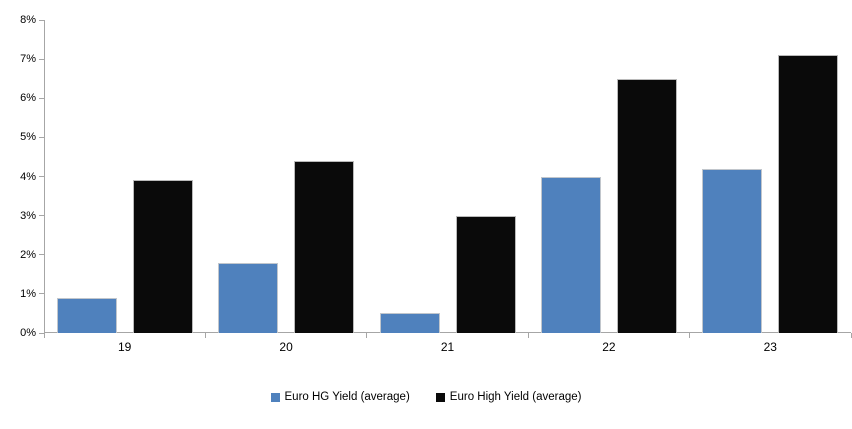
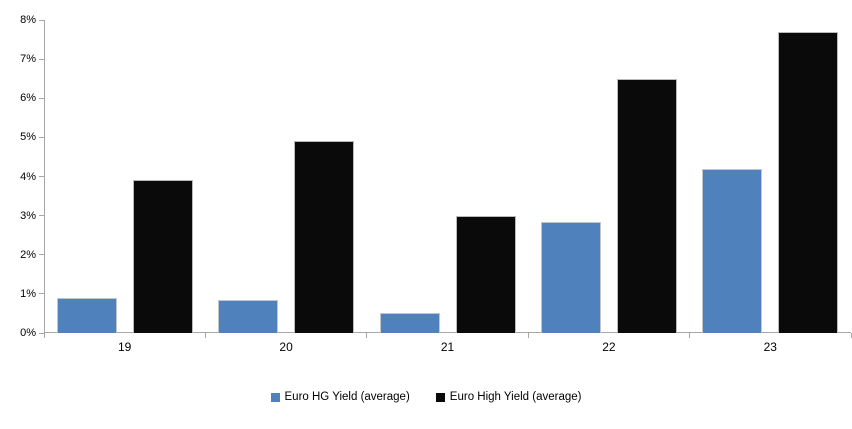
Euro HG Yield (average)/20: 1.8% -> 0.8%
Euro High Yield (average)/20: 4.4% -> 4.9%
Euro HG Yield (average)/22: 4.0% -> 2.9%
Euro High Yield (average)/23: 7.1% -> 7.7%
